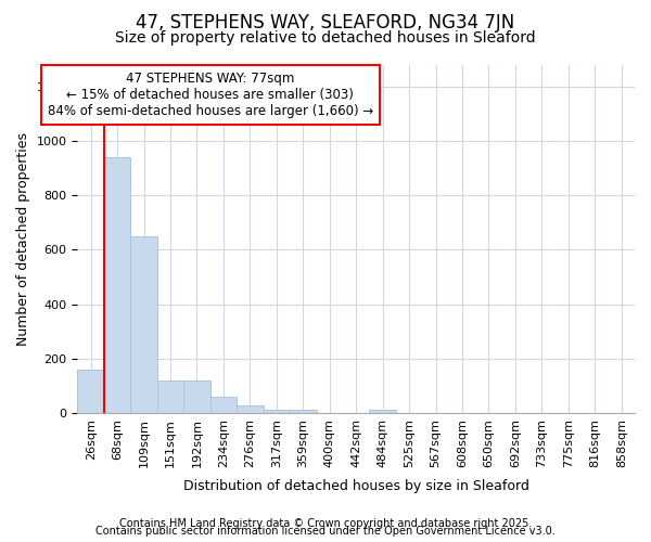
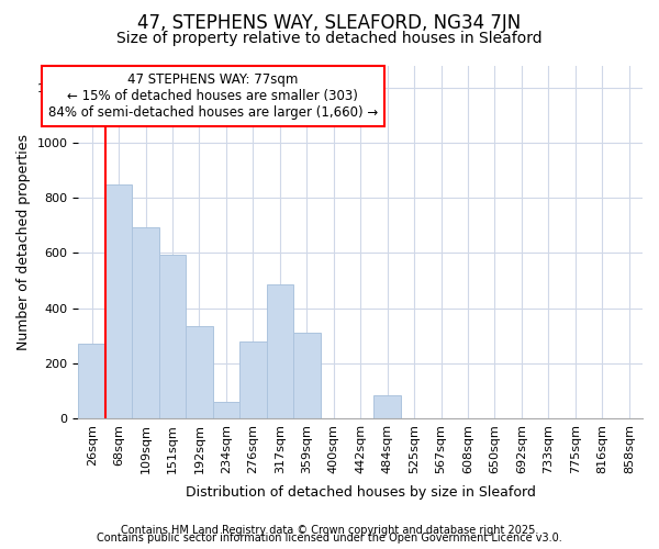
26sqm: 160 -> 270
68sqm: 940 -> 850
109sqm: 650 -> 695
151sqm: 120 -> 595
192sqm: 120 -> 335
276sqm: 28 -> 280
317sqm: 10 -> 485
359sqm: 10 -> 310
484sqm: 10 -> 85
